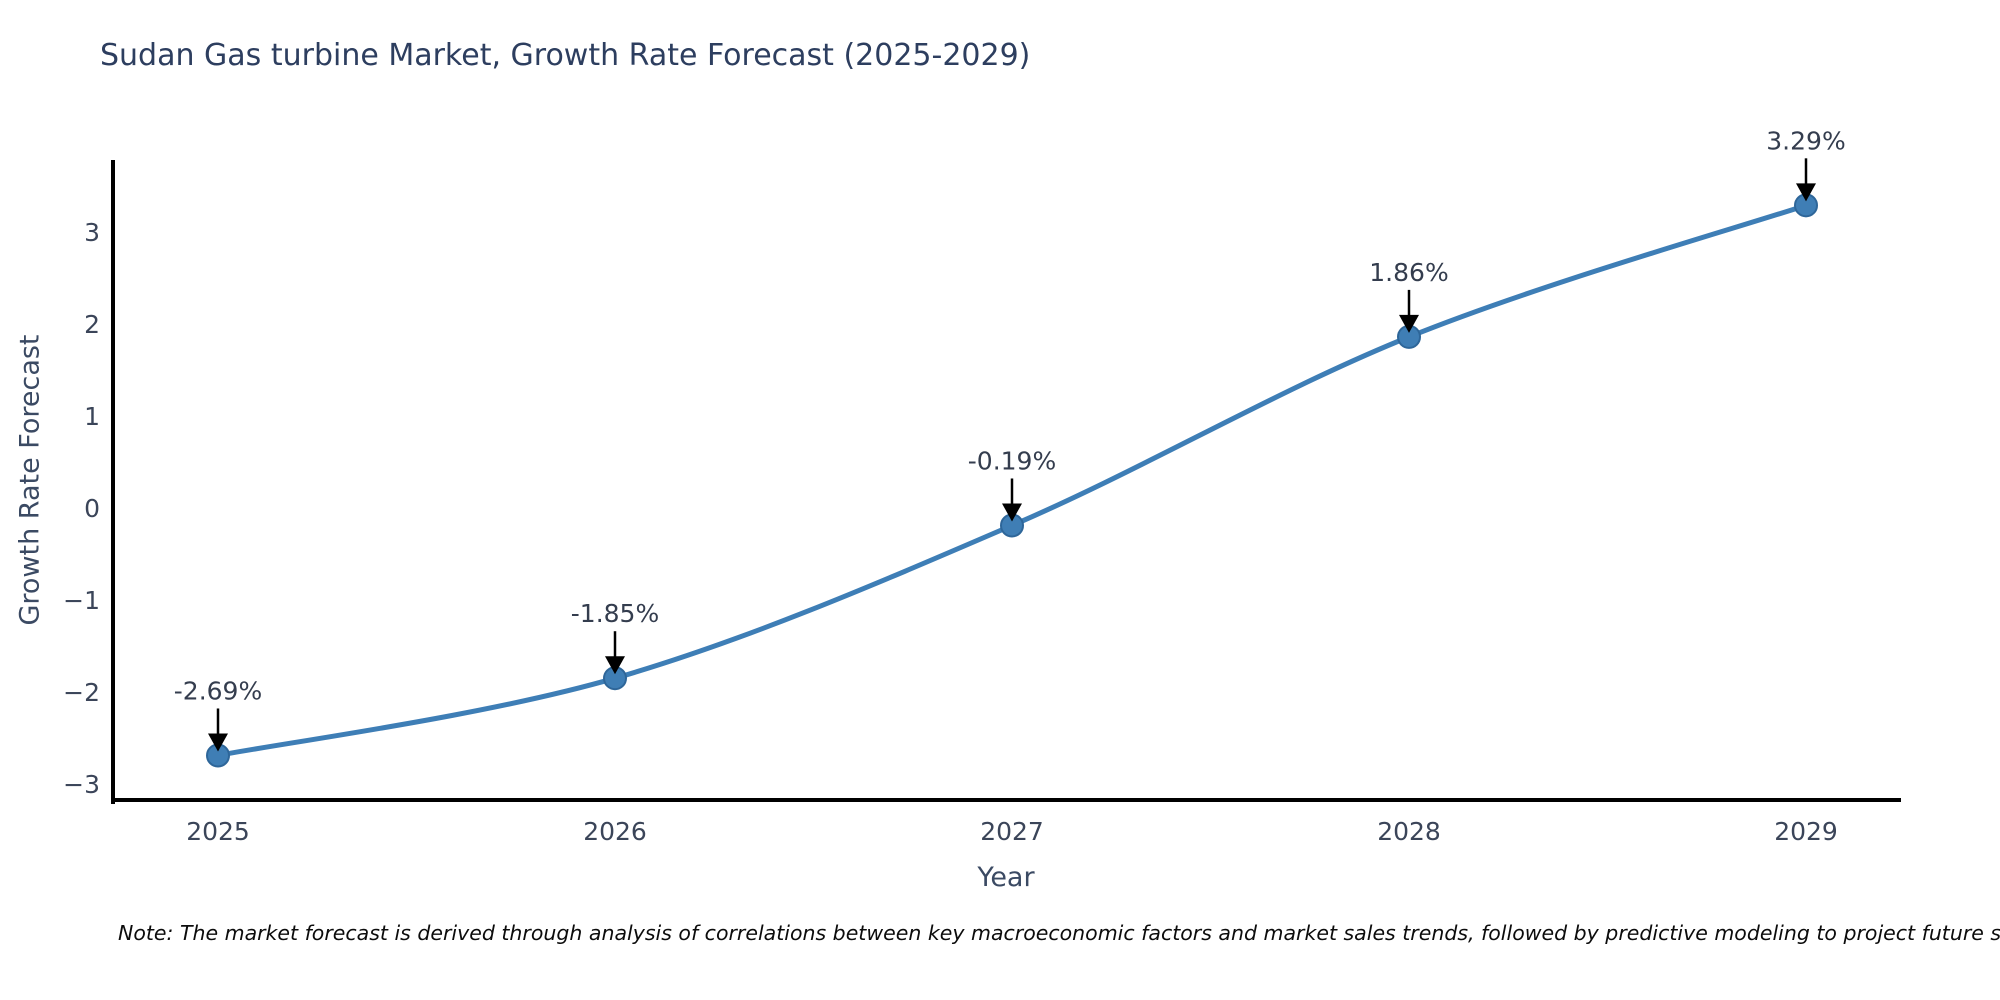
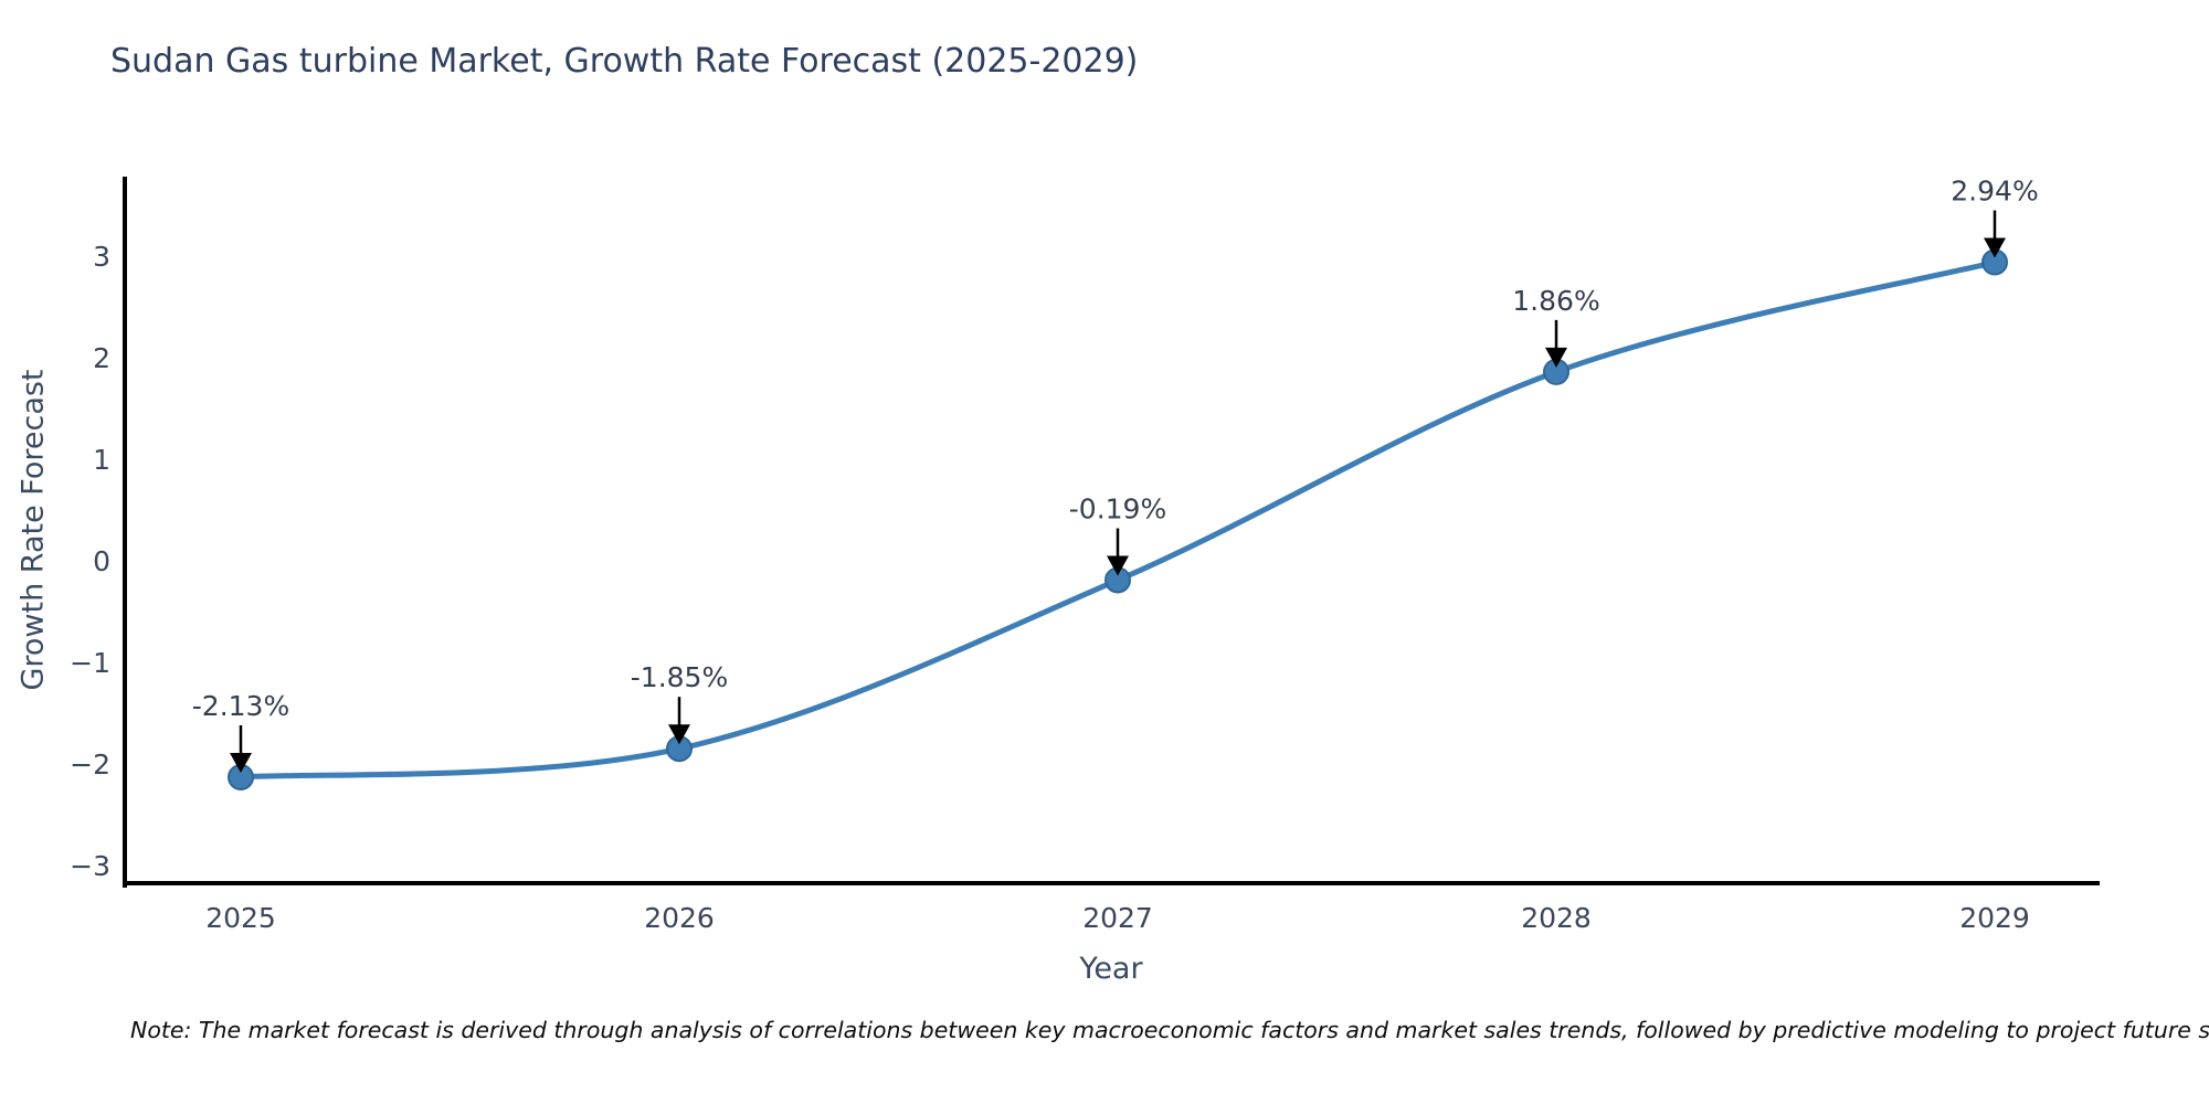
2025: -2.69% -> -2.13%
2029: 3.29% -> 2.94%
